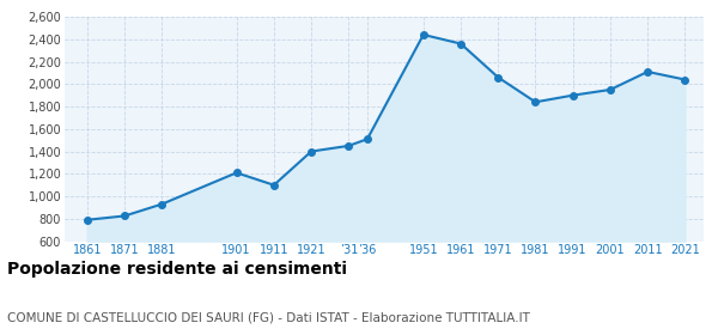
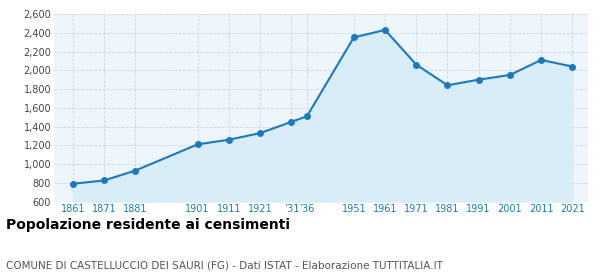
1911: 1,100 -> 1,260
1921: 1,400 -> 1,330
1951: 2,440 -> 2,350
1961: 2,360 -> 2,430
